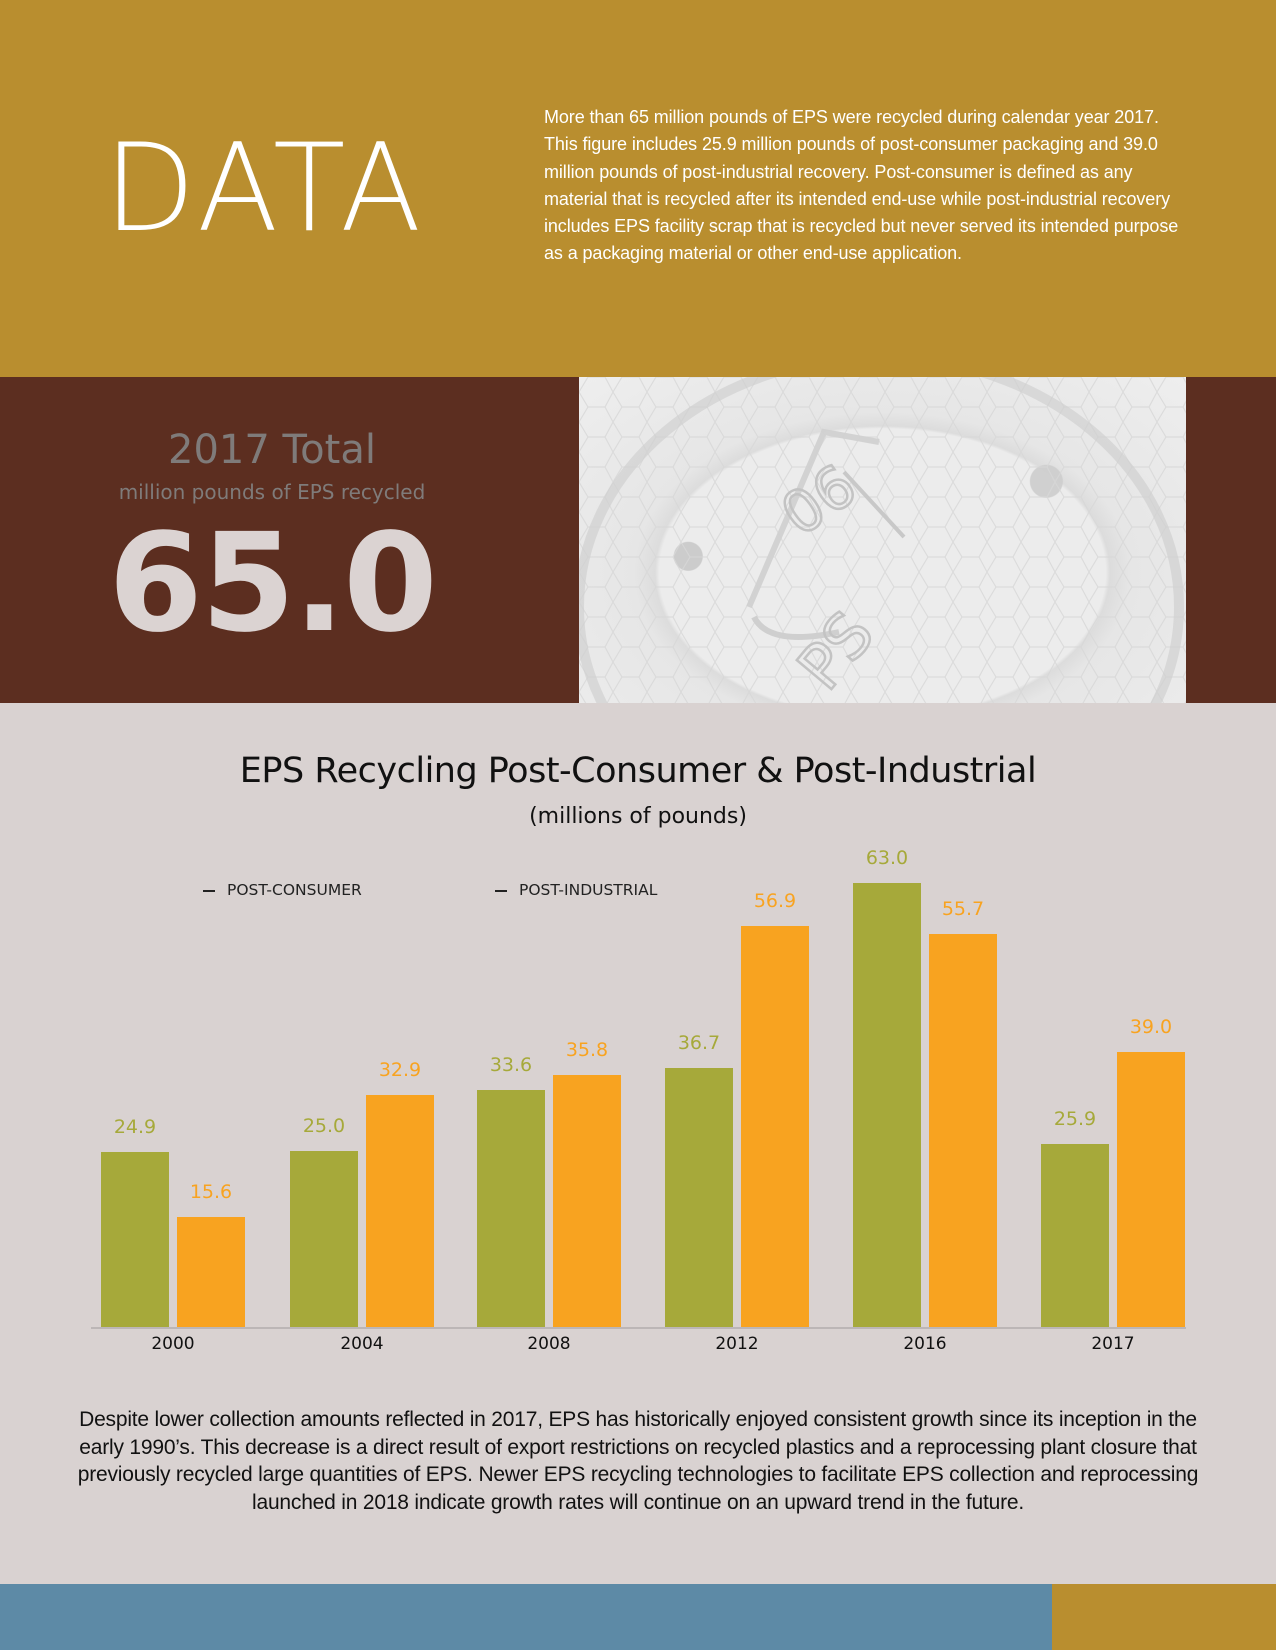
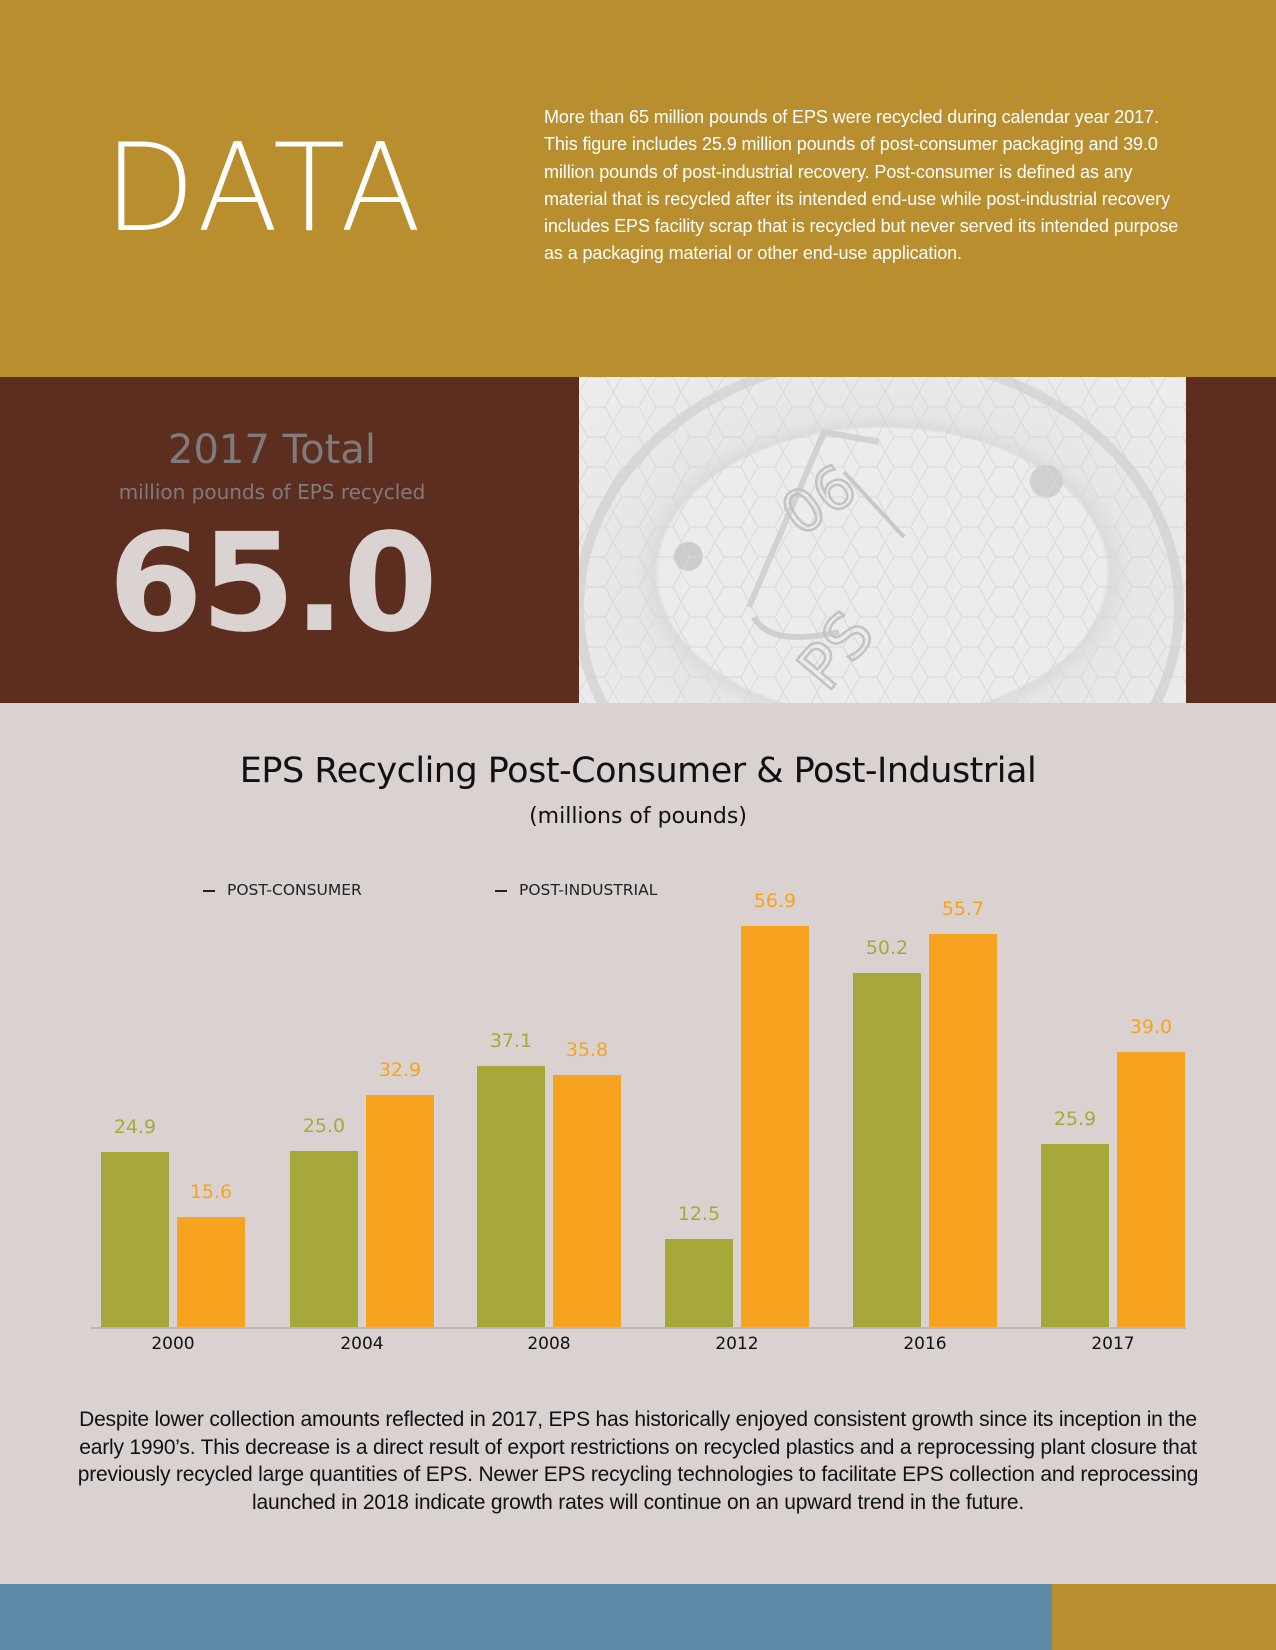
POST-CONSUMER/2008: 33.6 -> 37.1
POST-CONSUMER/2012: 36.7 -> 12.5
POST-CONSUMER/2016: 63.0 -> 50.2
